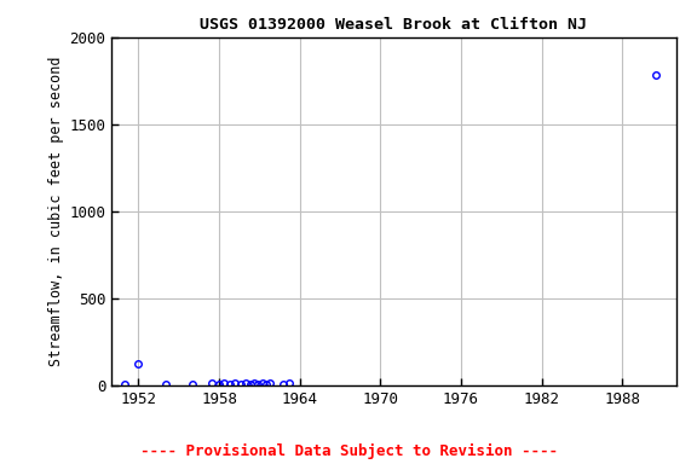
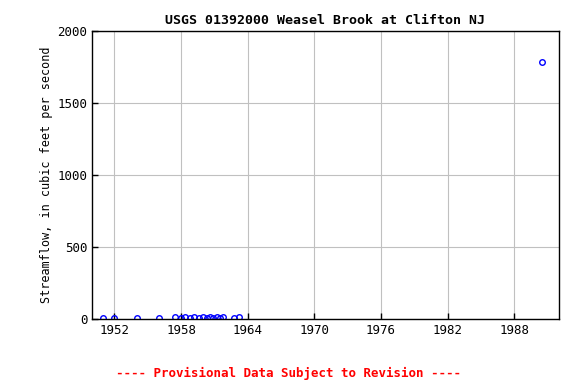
1952: 120 -> 0
